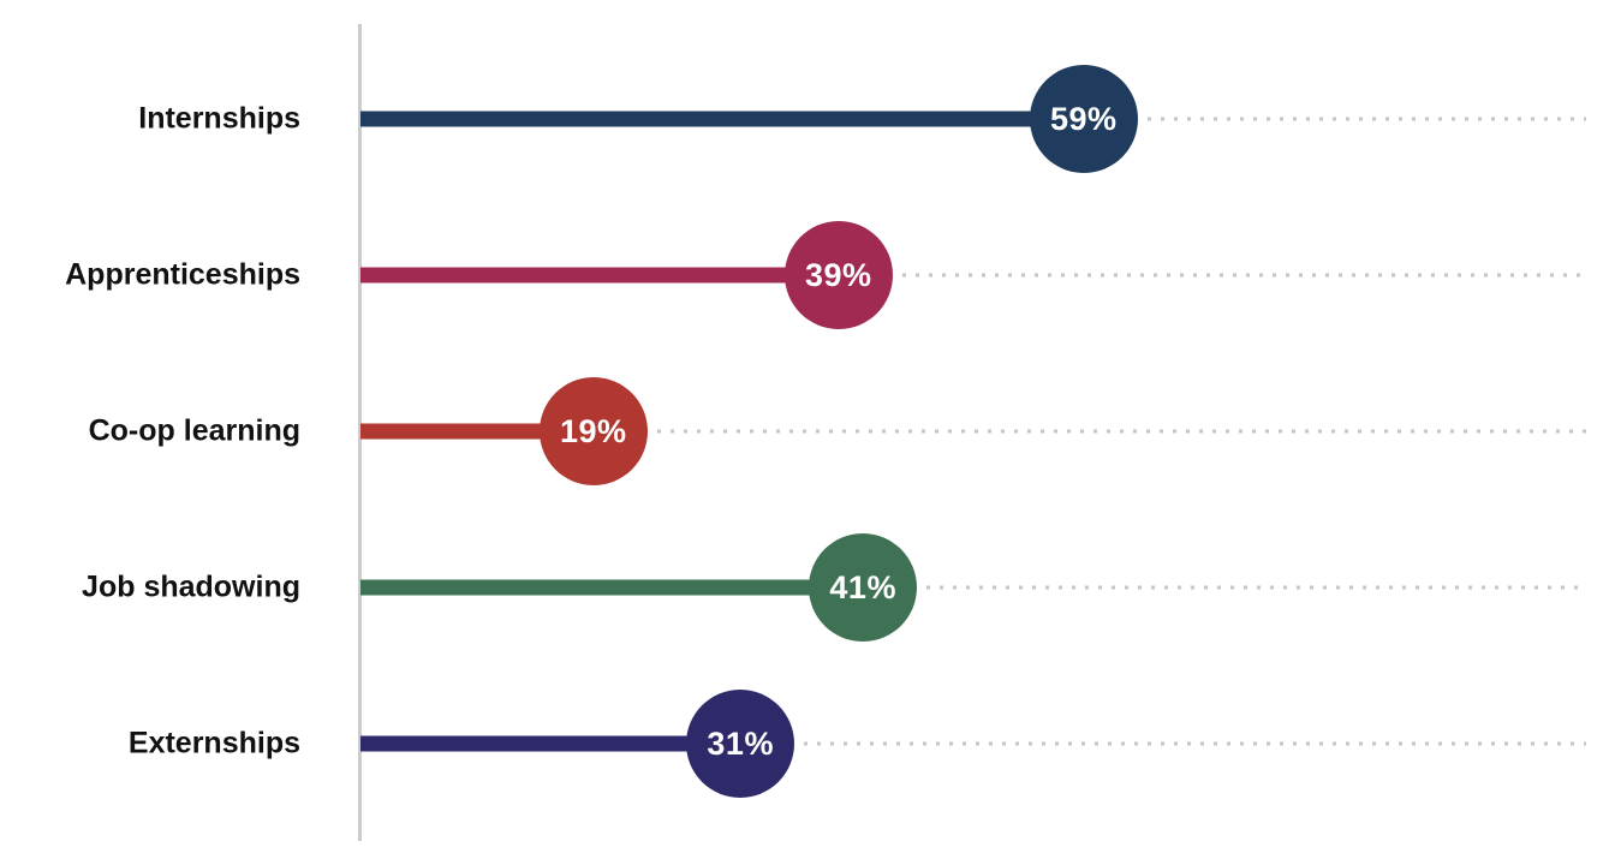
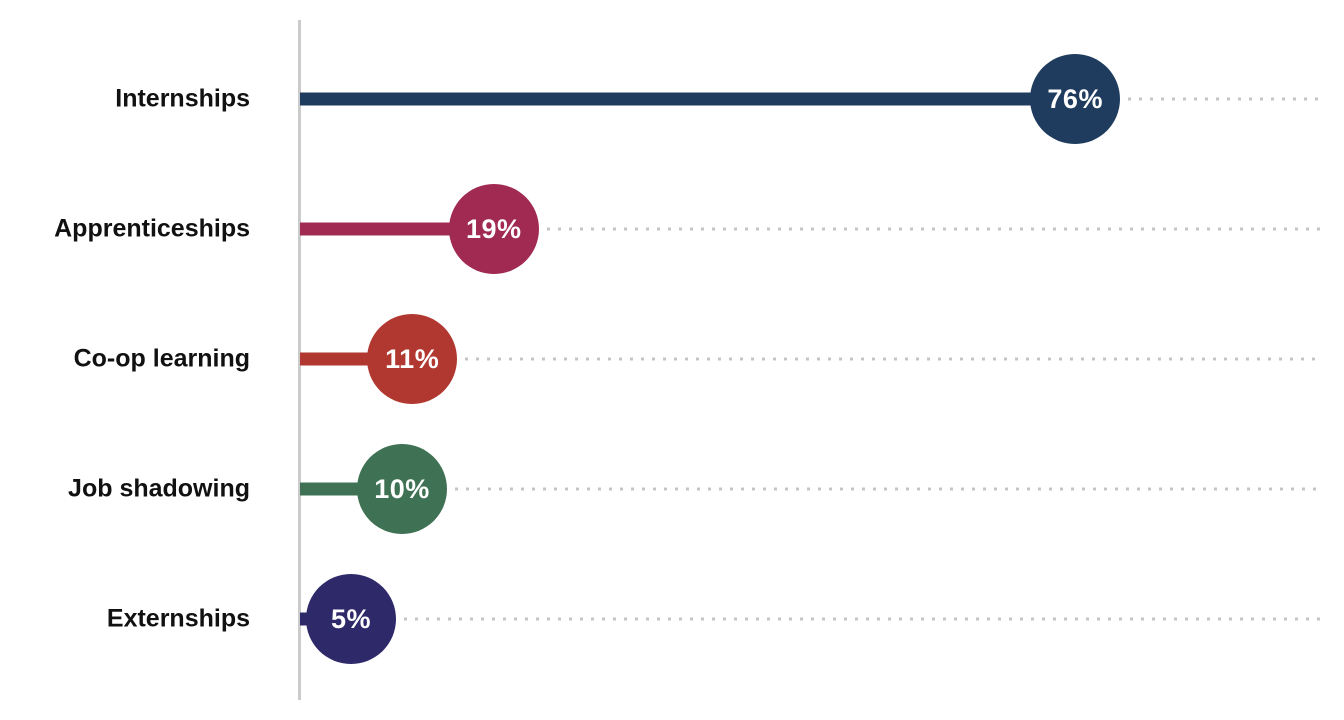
Internships: 59% -> 76%
Apprenticeships: 39% -> 19%
Co-op learning: 19% -> 11%
Job shadowing: 41% -> 10%
Externships: 31% -> 5%
